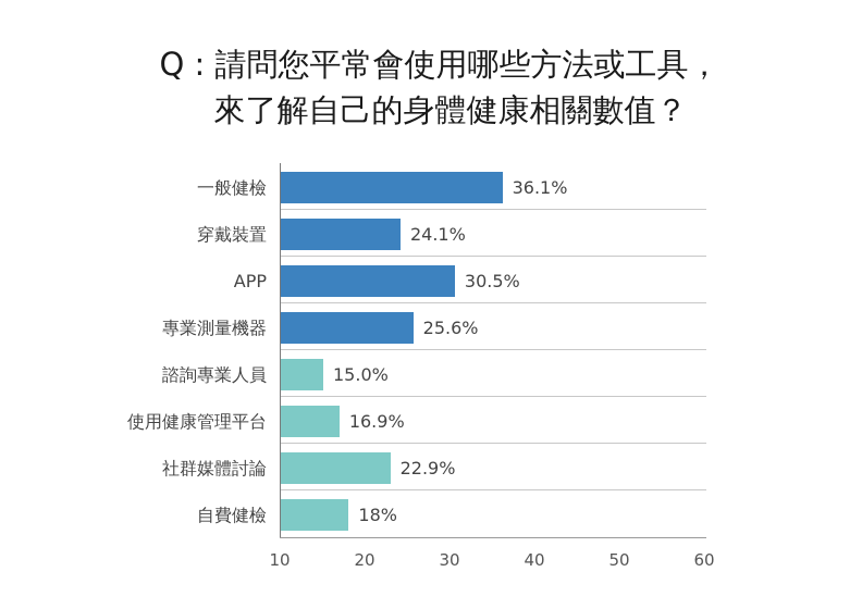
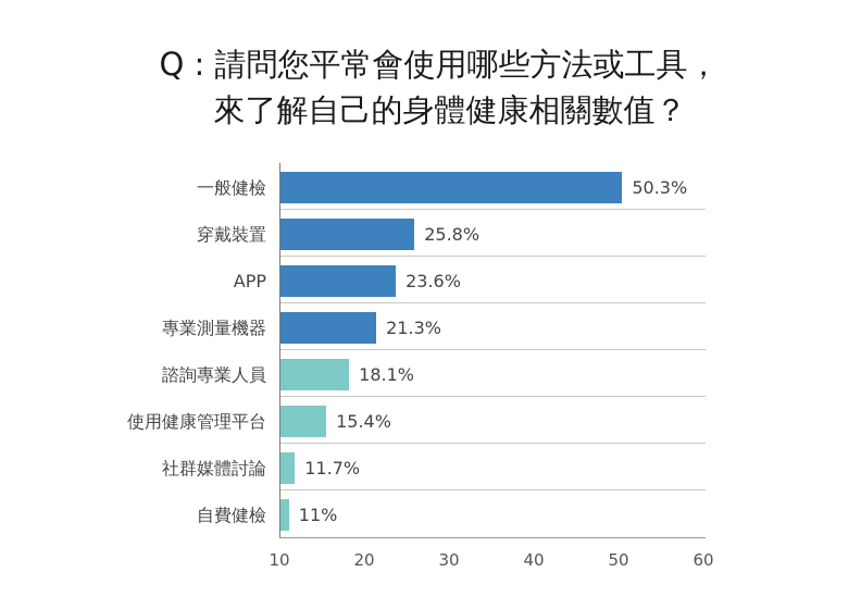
一般健檢: 36.1% -> 50.3%
穿戴裝置: 24.1% -> 25.8%
APP: 30.5% -> 23.6%
專業測量機器: 25.6% -> 21.3%
諮詢專業人員: 15.0% -> 18.1%
使用健康管理平台: 16.9% -> 15.4%
社群媒體討論: 22.9% -> 11.7%
自費健檢: 18% -> 11%
